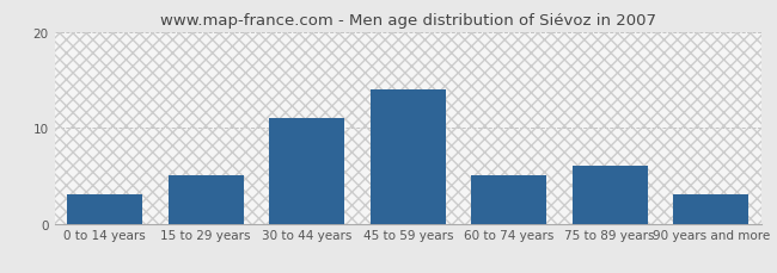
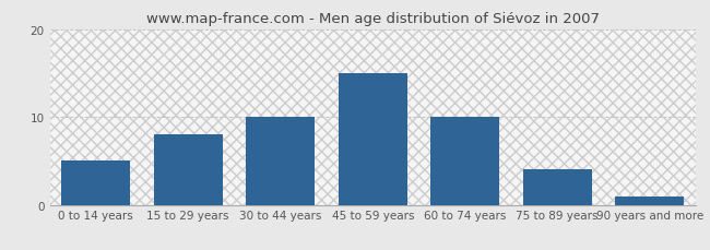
0 to 14 years: 3 -> 5
15 to 29 years: 5 -> 8
30 to 44 years: 11 -> 10
45 to 59 years: 14 -> 15
60 to 74 years: 5 -> 10
75 to 89 years: 6 -> 4
90 years and more: 3 -> 1
